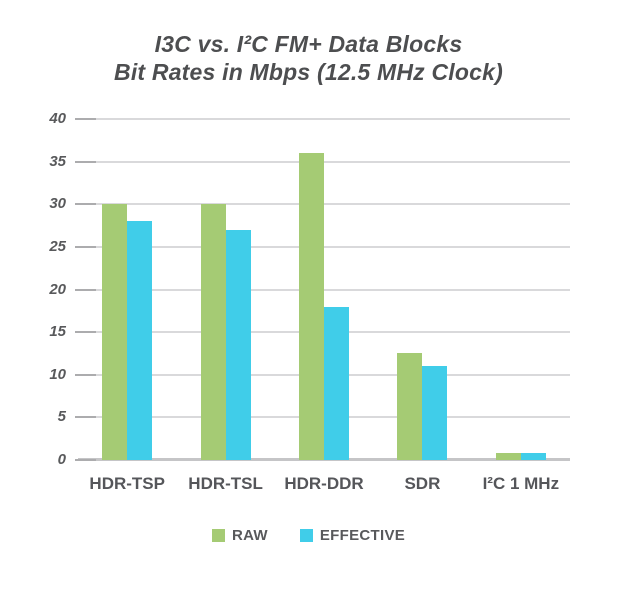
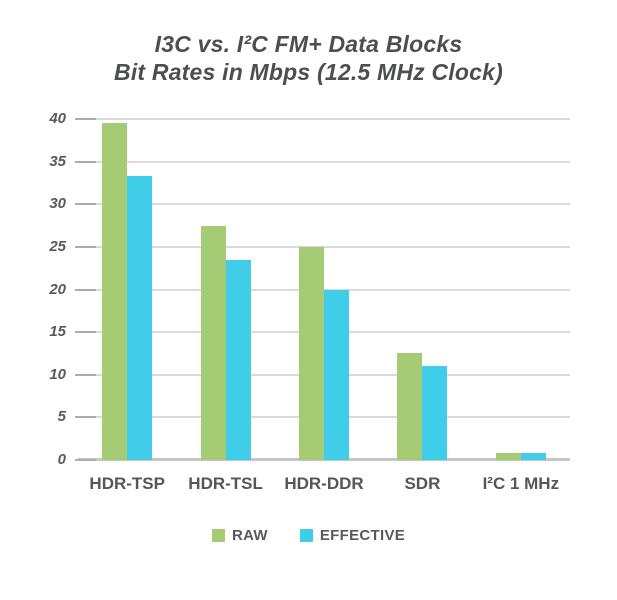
RAW/HDR-TSP: 30 -> 40
EFFECTIVE/HDR-TSP: 28 -> 33
RAW/HDR-TSL: 30 -> 28
EFFECTIVE/HDR-TSL: 27 -> 24
RAW/HDR-DDR: 36 -> 25
EFFECTIVE/HDR-DDR: 18 -> 20
